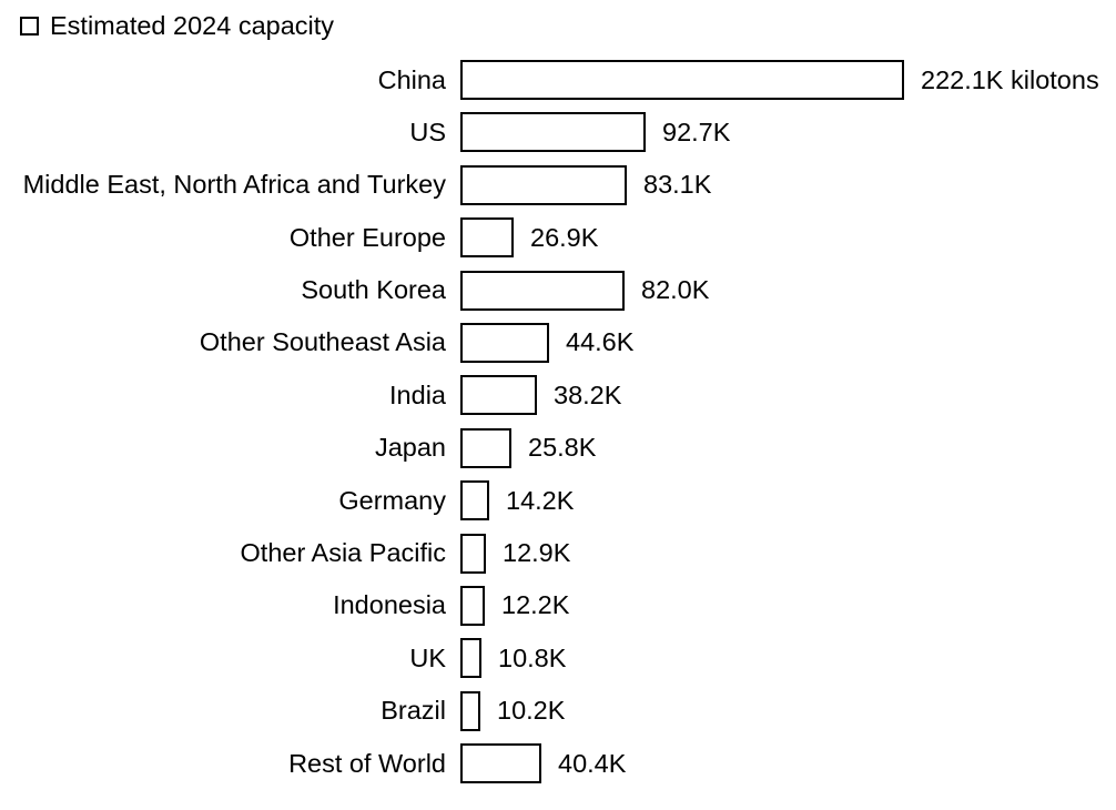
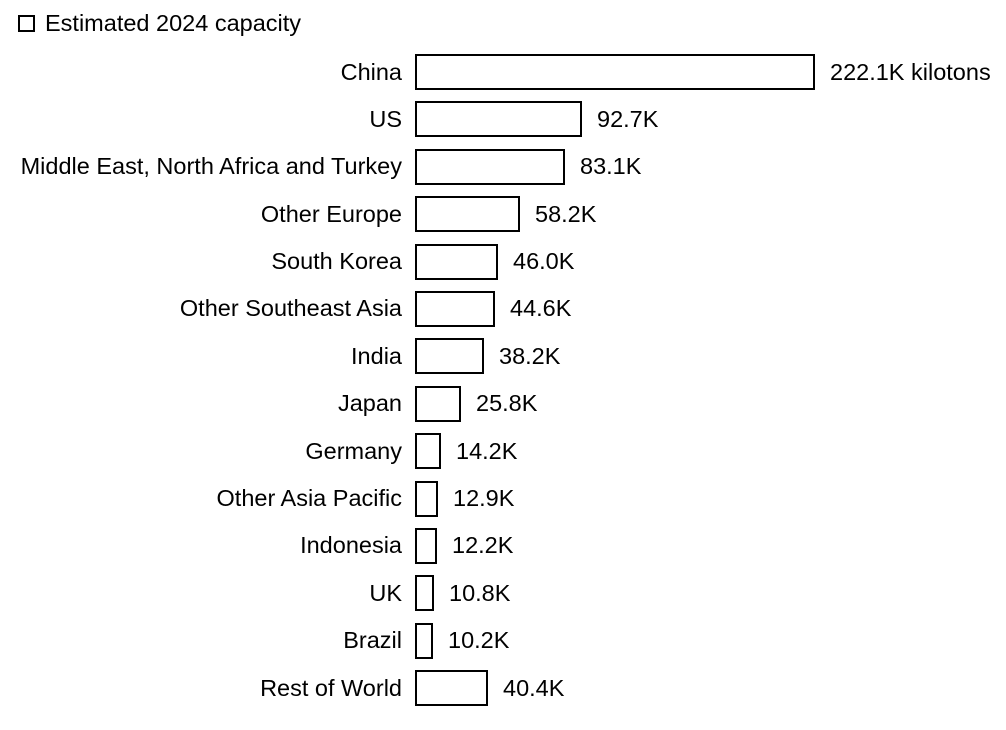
Other Europe: 26.9K -> 58.2K
South Korea: 82.0K -> 46.0K
